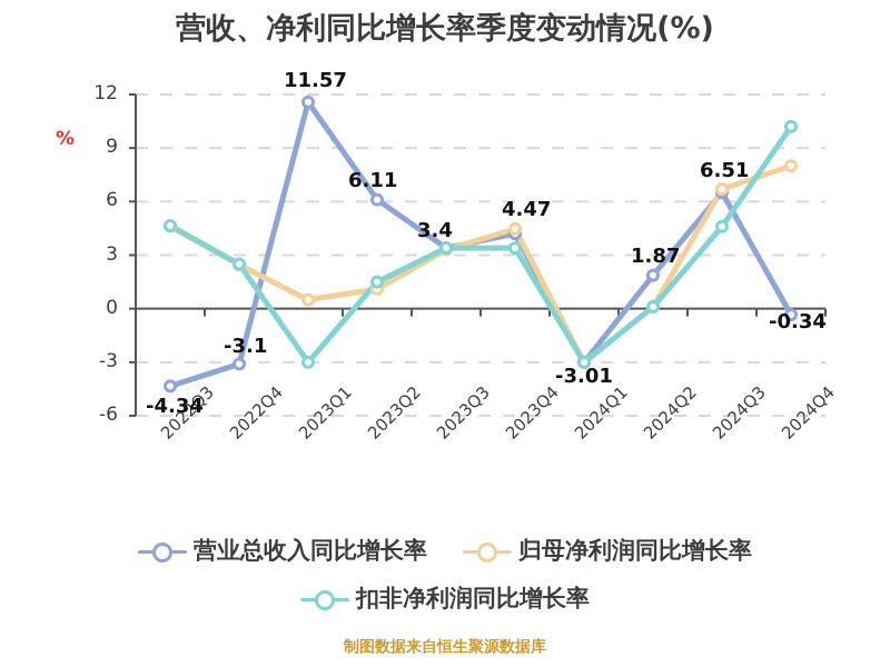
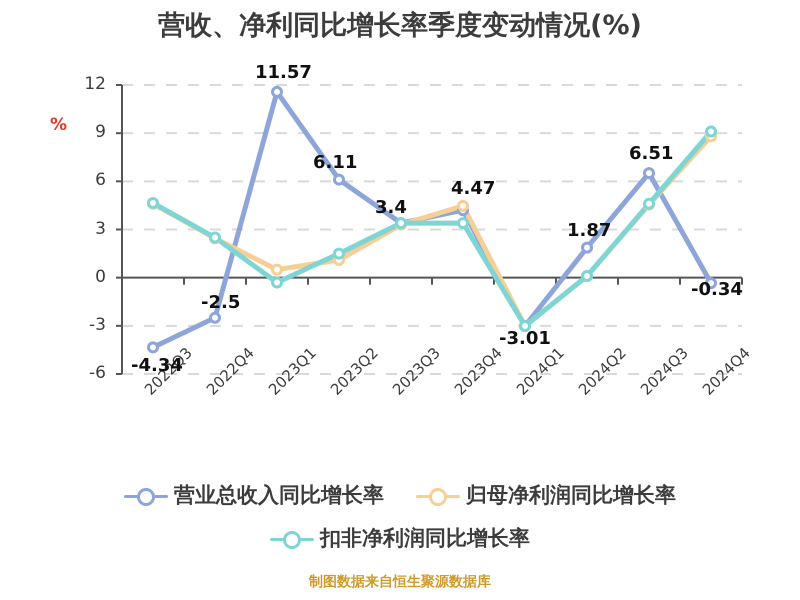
营业总收入同比增长率/2022Q4: -3.1 -> -2.5
扣非净利润同比增长率/2023Q1: -3.0 -> -0.3
归母净利润同比增长率/2024Q3: 6.7 -> 4.5
归母净利润同比增长率/2024Q4: 8.0 -> 8.8
扣非净利润同比增长率/2024Q4: 10.2 -> 9.1
